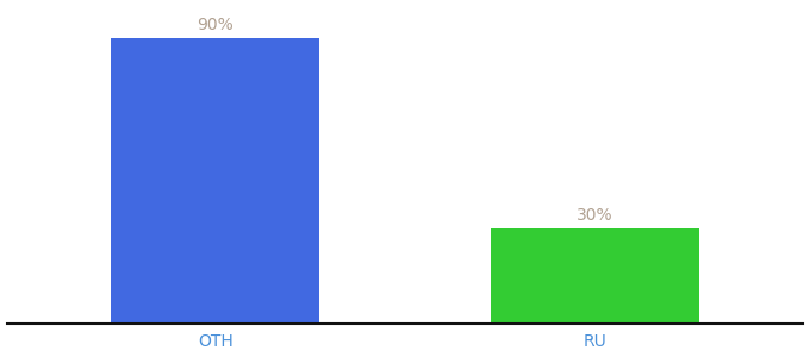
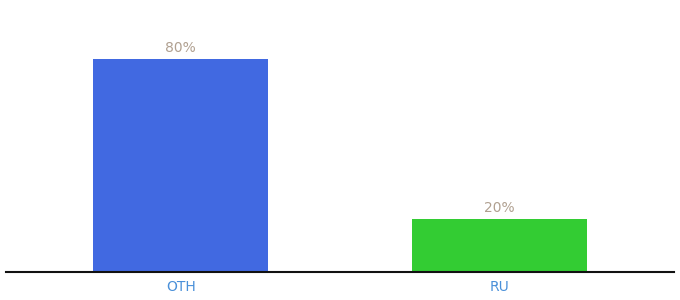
OTH: 90% -> 80%
RU: 30% -> 20%
